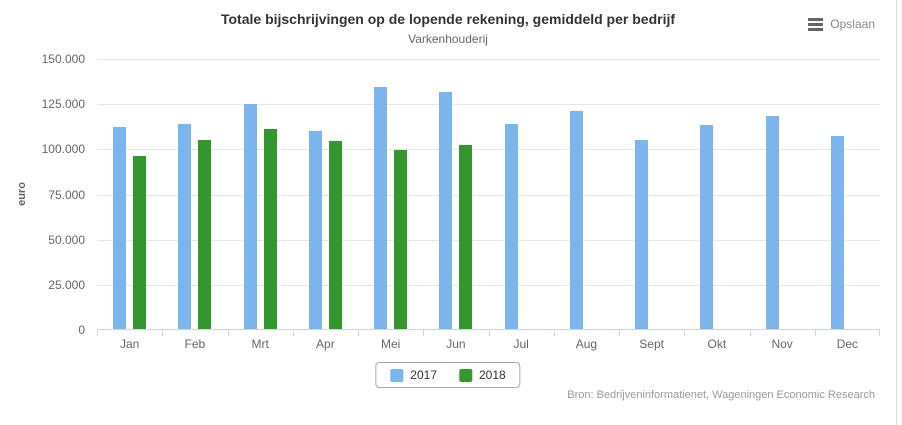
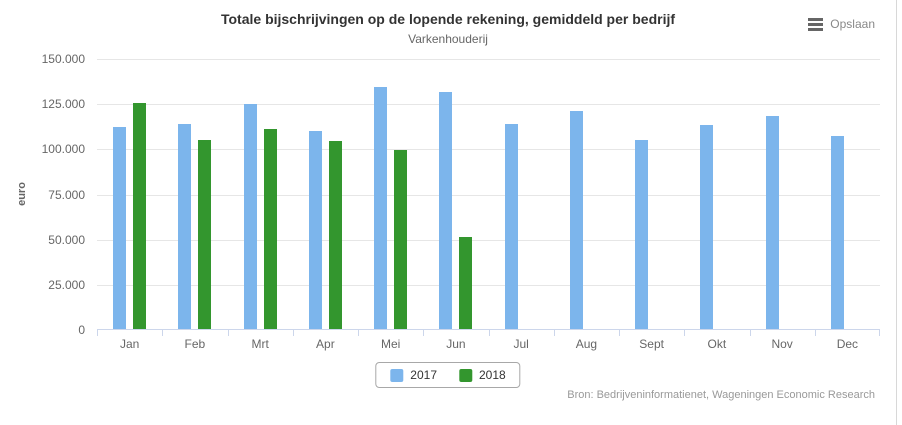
2018/Jan: 96000 -> 125000
2018/Jun: 102000 -> 51000
